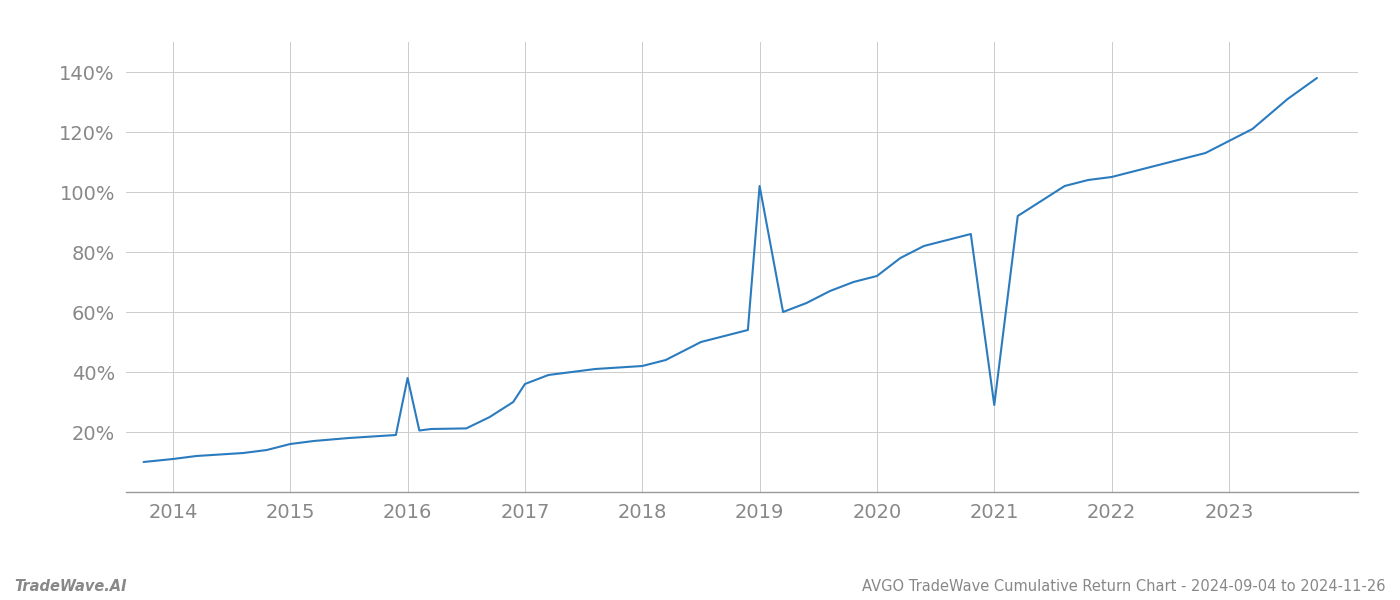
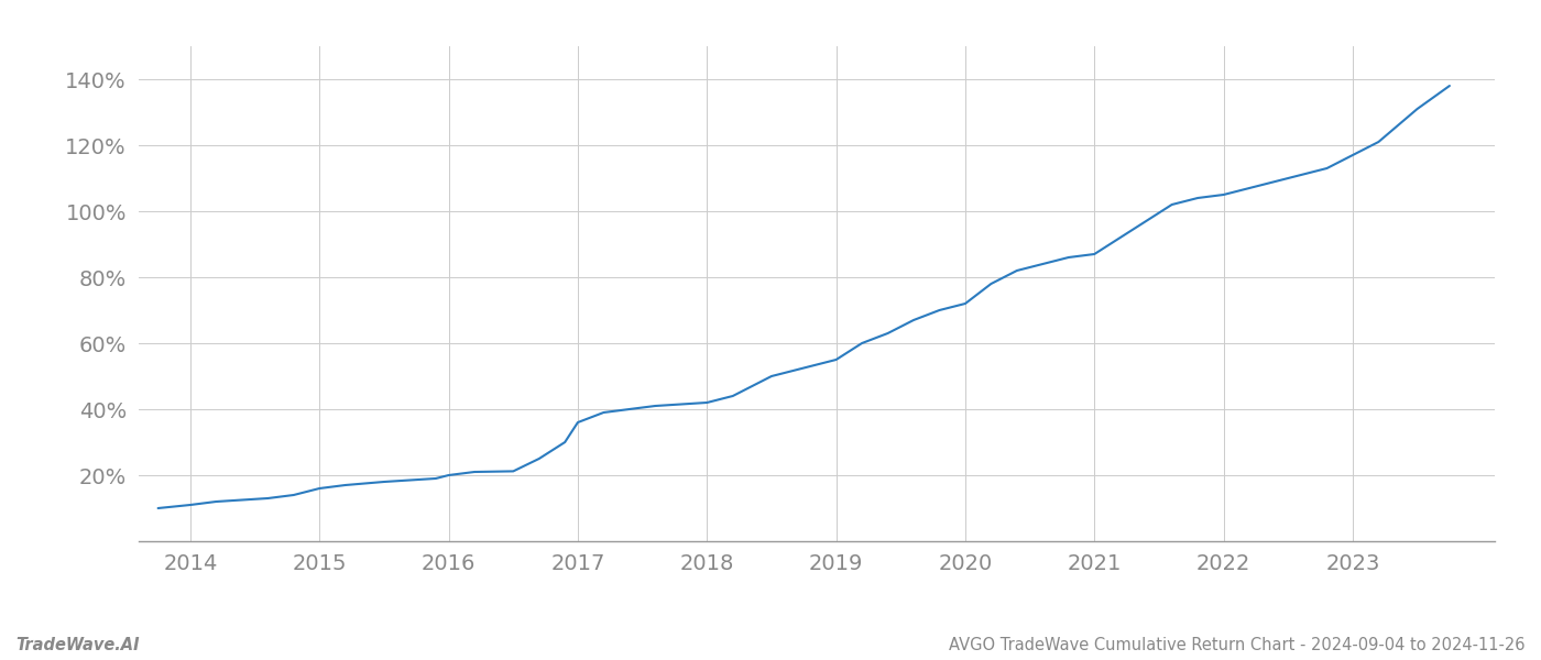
2016: 38.0% -> 20.0%
2019: 102.0% -> 55.0%
2021: 29.0% -> 87.0%
